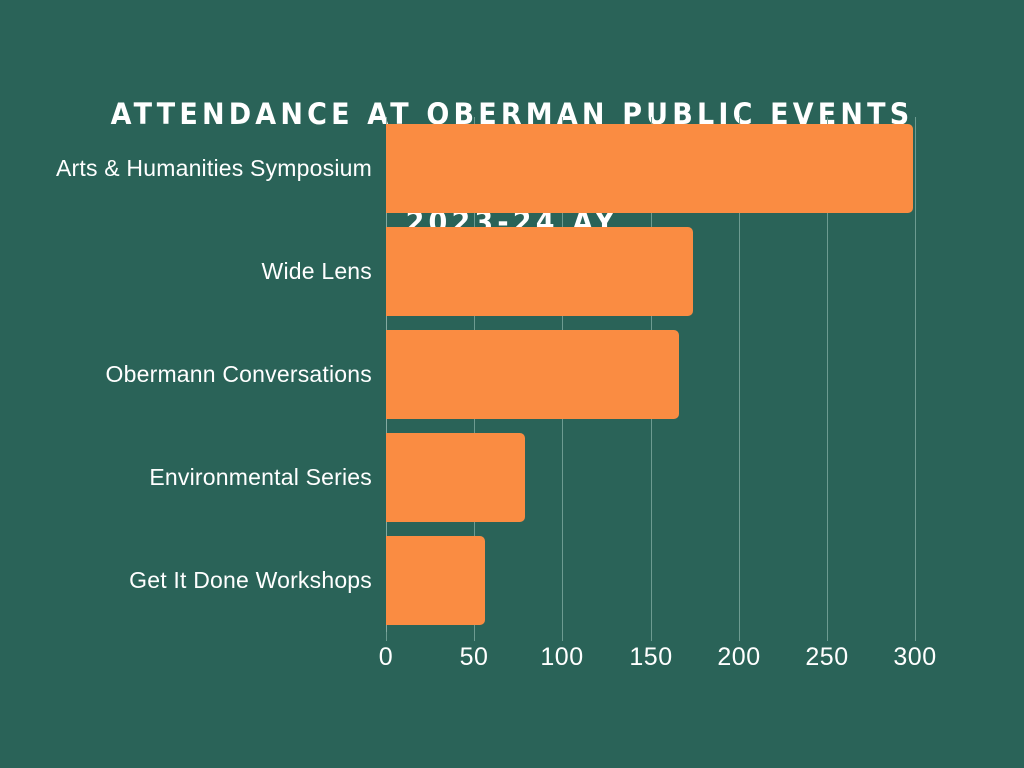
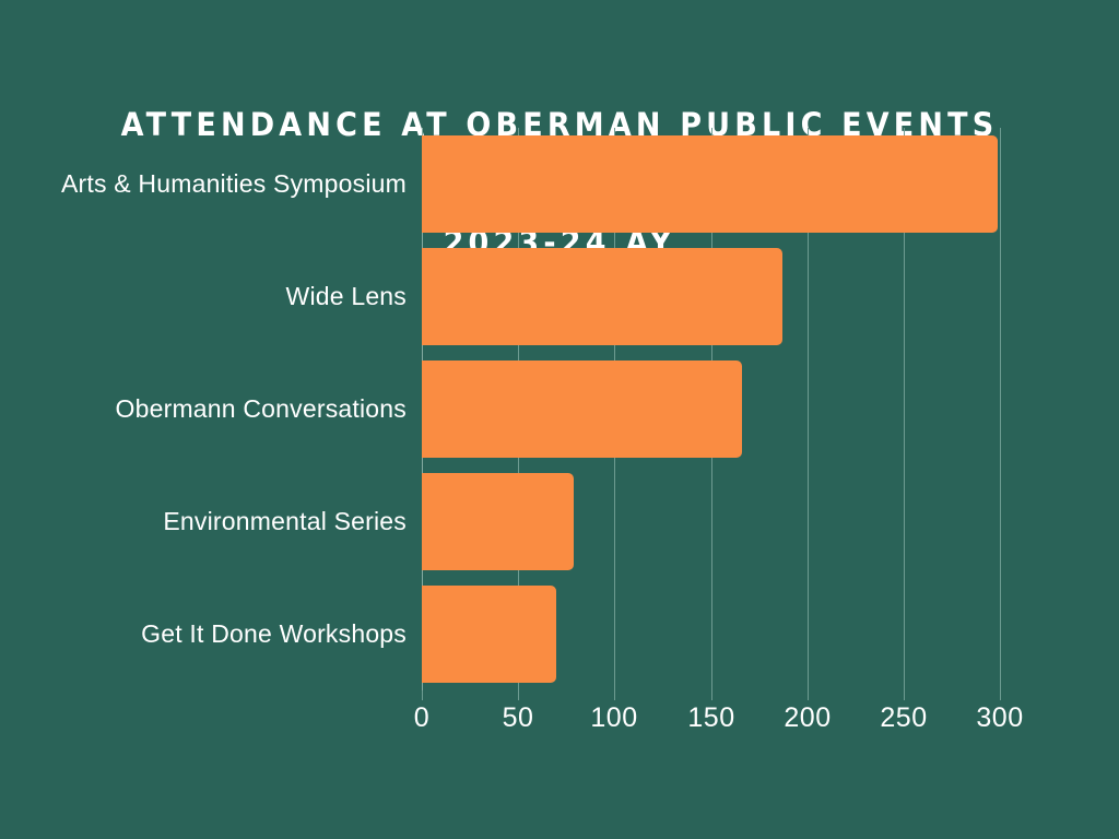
Wide Lens: 174 -> 187
Get It Done Workshops: 56 -> 70
